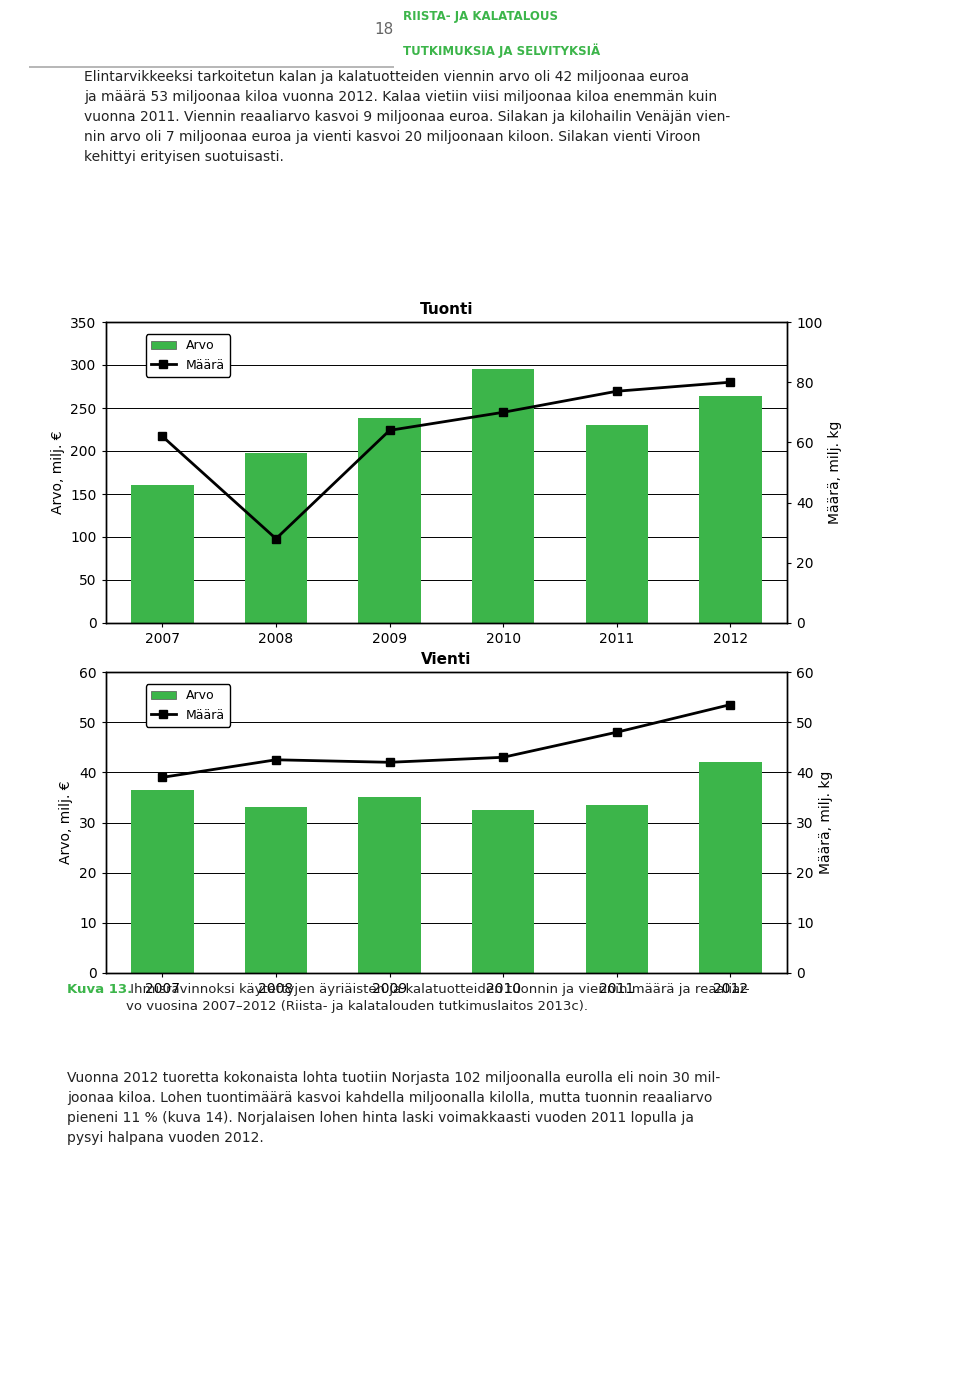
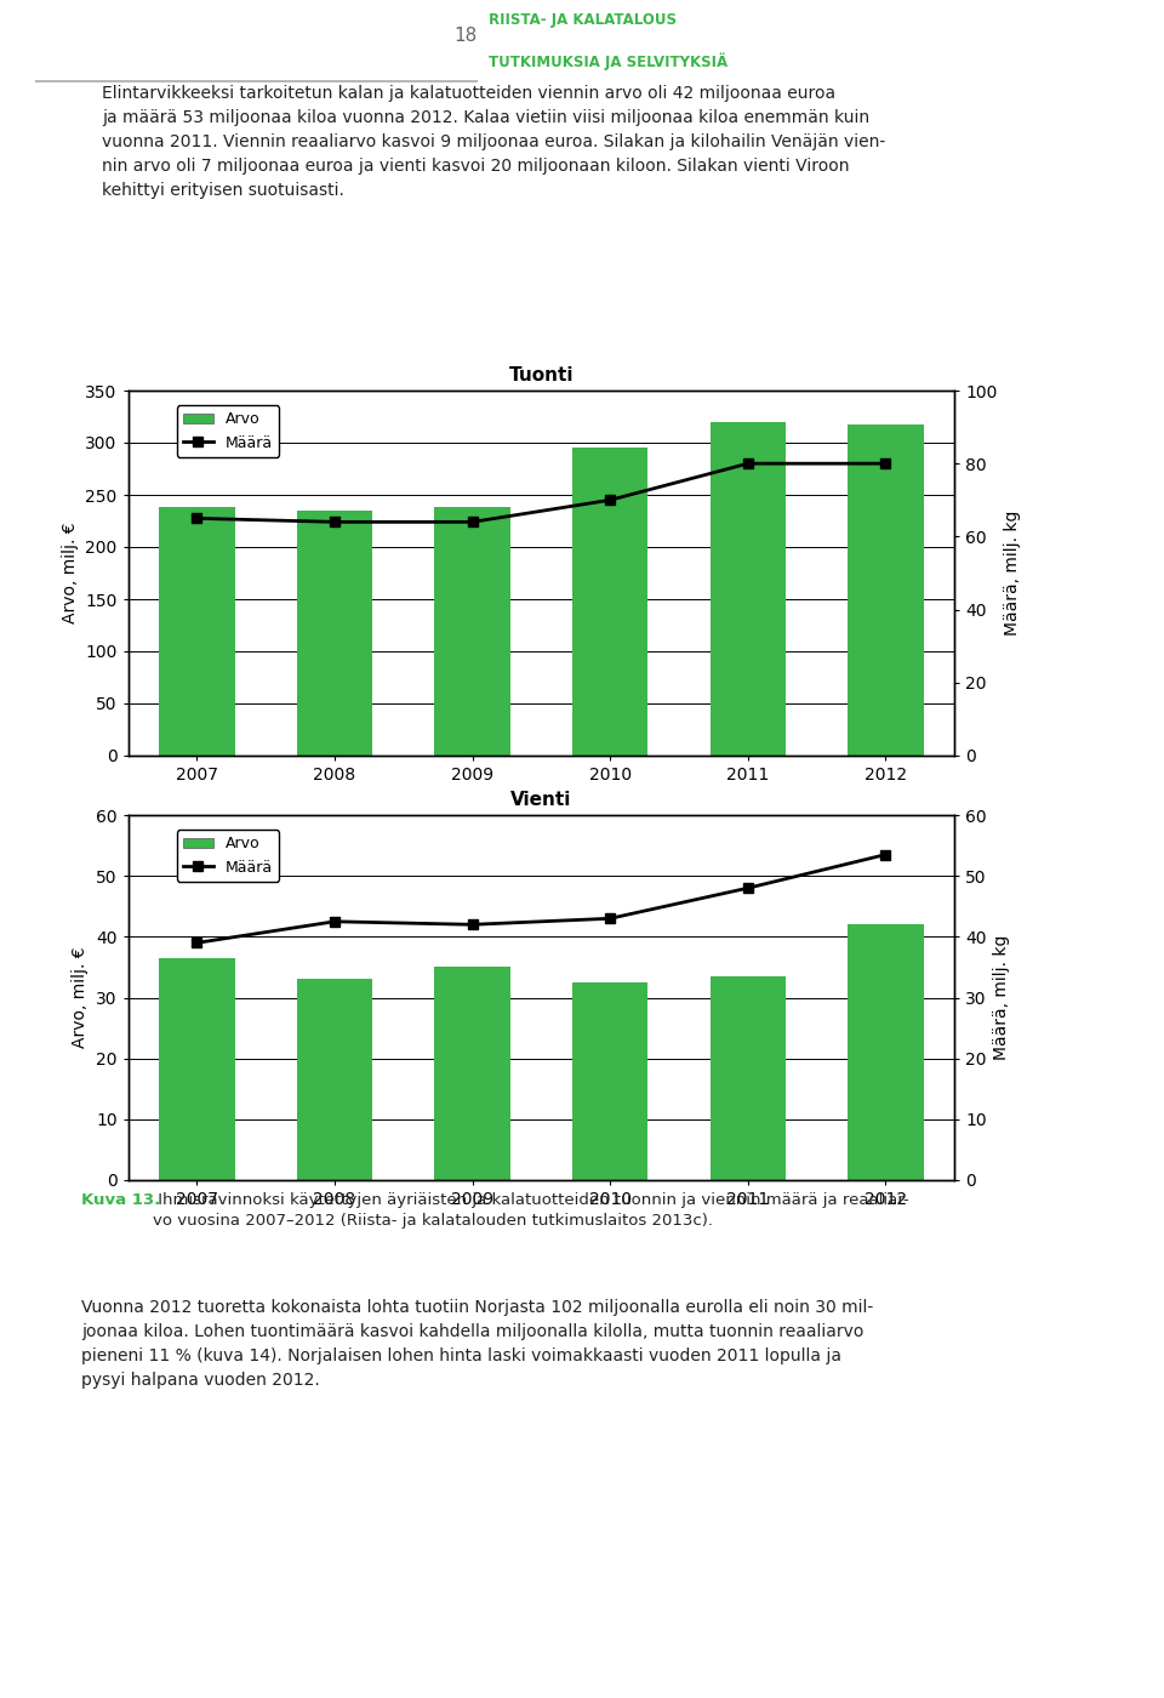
Tuonti/Arvo/2007: 160 -> 238
Tuonti/Määrä/2007: 62 -> 65
Tuonti/Arvo/2008: 198 -> 235
Tuonti/Määrä/2008: 28 -> 64
Tuonti/Arvo/2011: 230 -> 320
Tuonti/Määrä/2011: 77 -> 80
Tuonti/Arvo/2012: 264 -> 318
